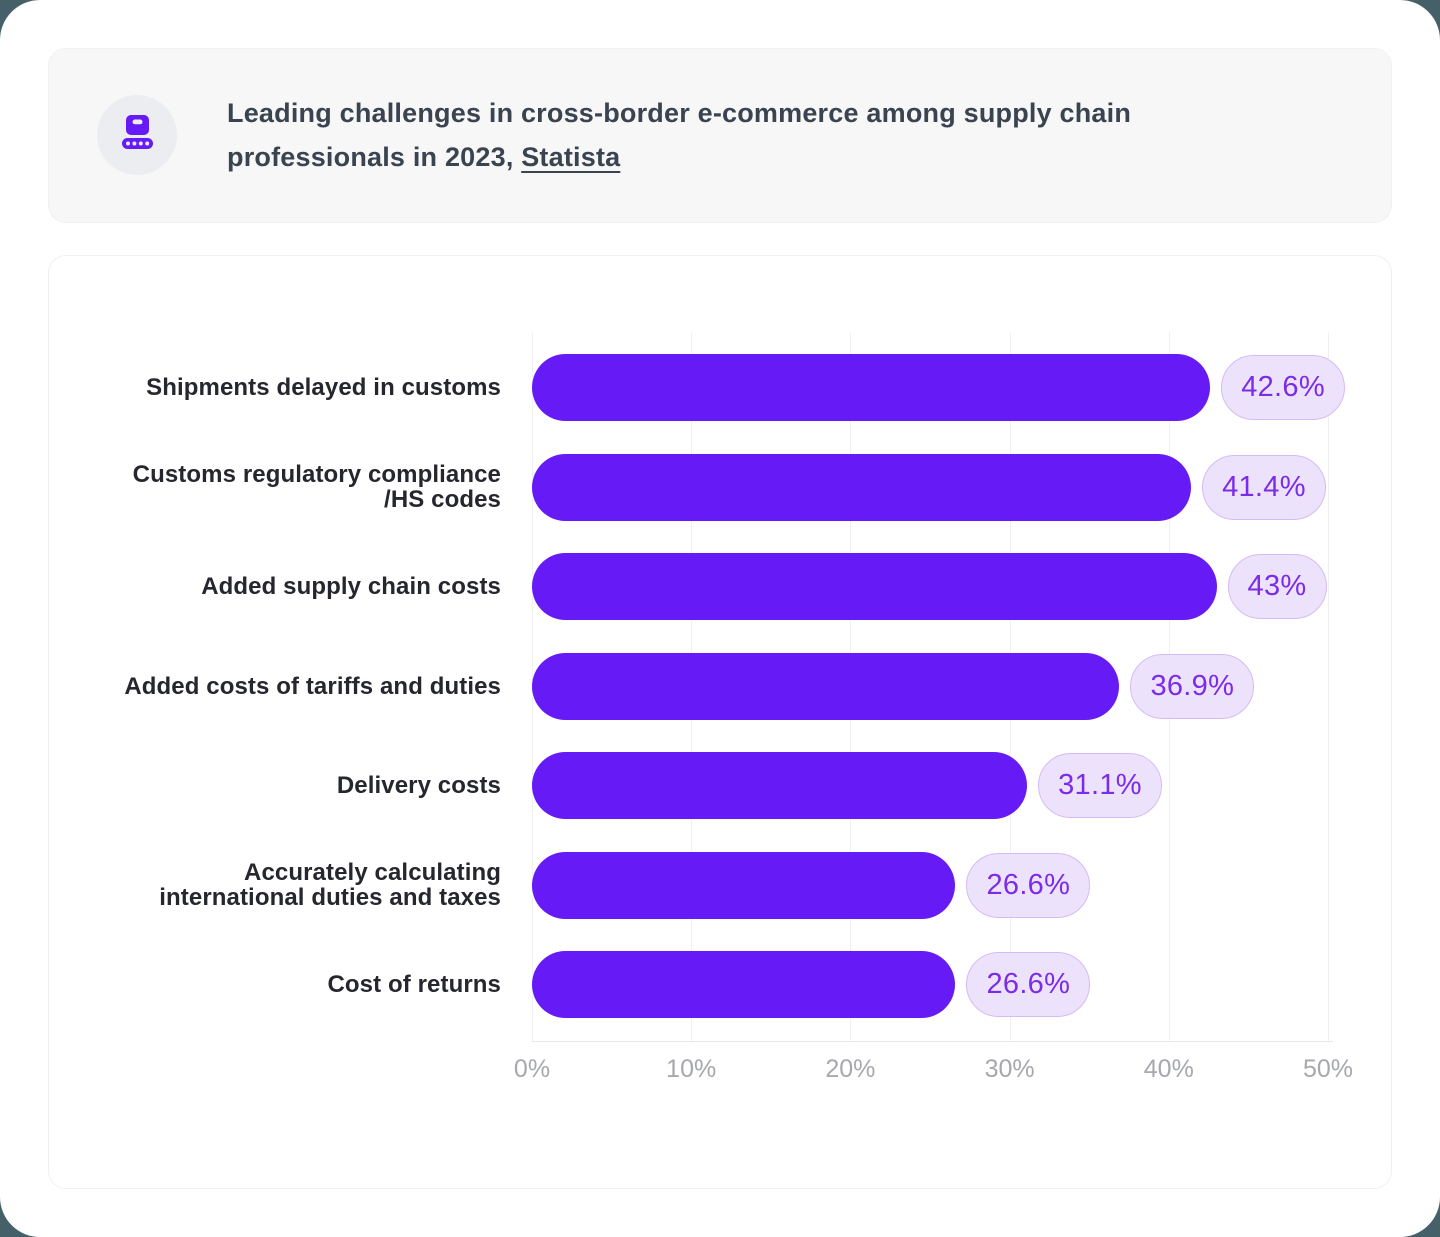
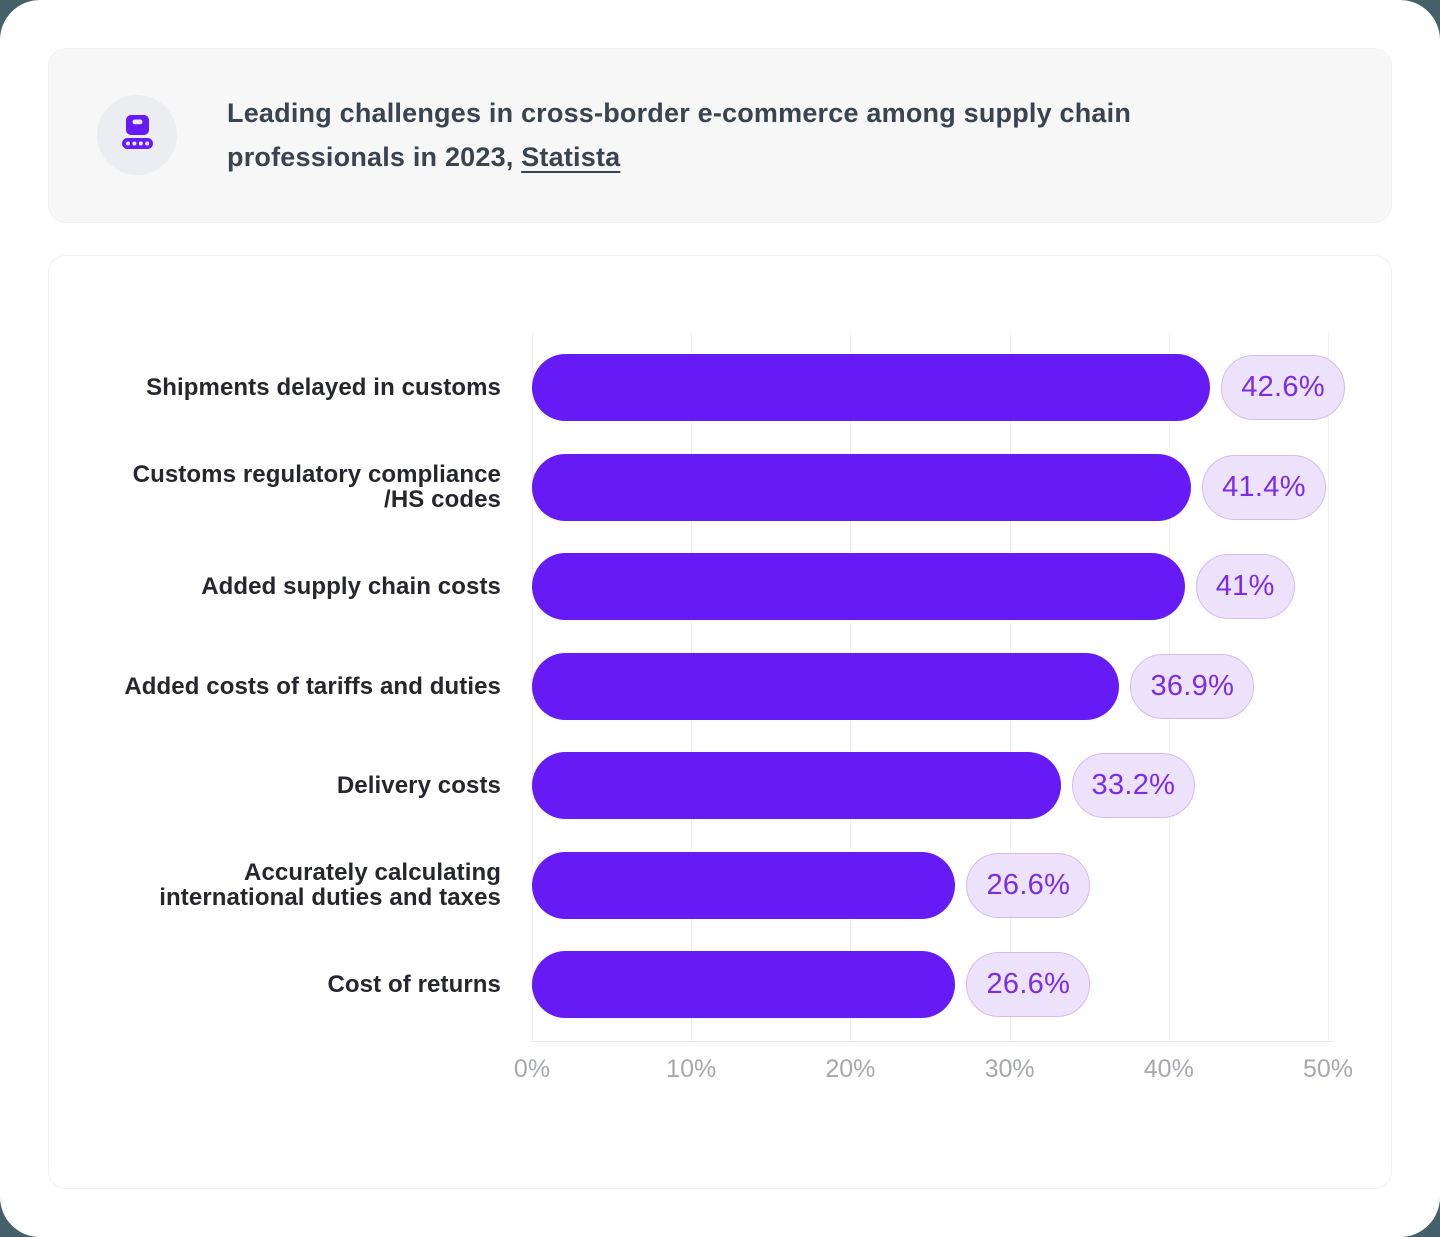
Added supply chain costs: 43% -> 41%
Delivery costs: 31.1% -> 33.2%
